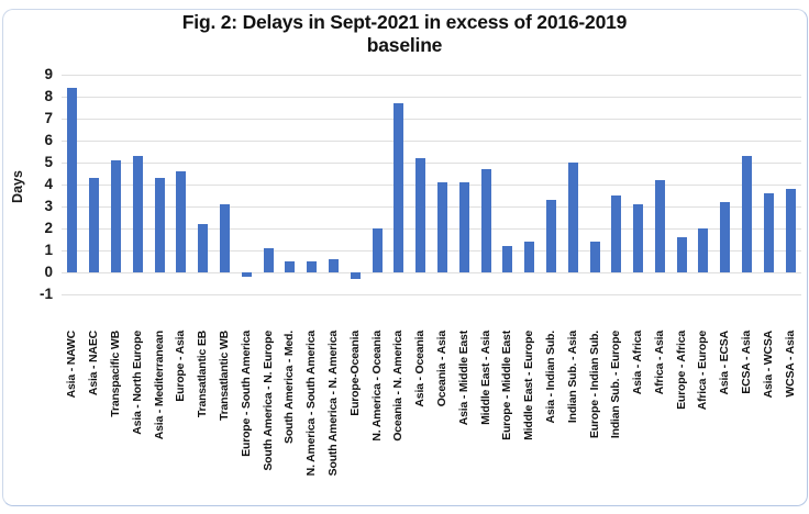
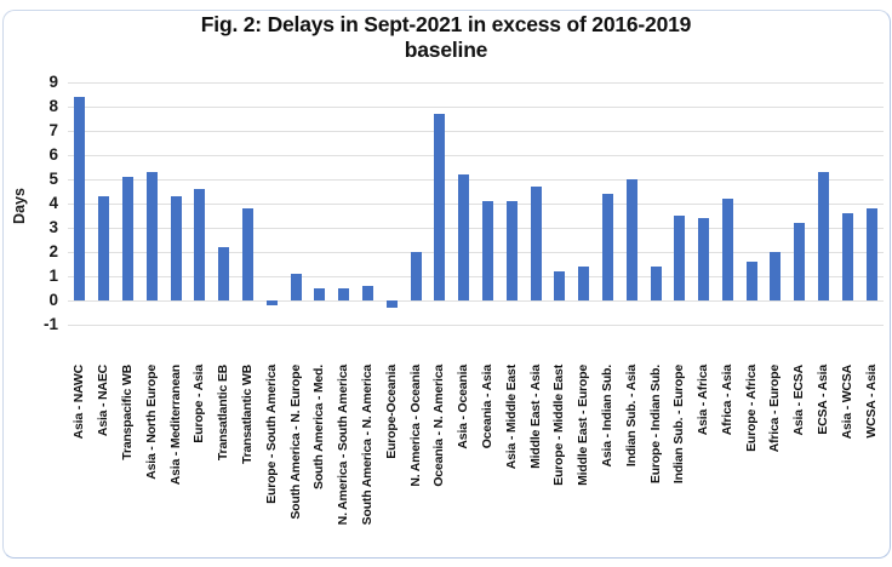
Transatlantic WB: 3.1 -> 3.8
Asia - Indian Sub.: 3.3 -> 4.4
Asia - Africa: 3.1 -> 3.4
